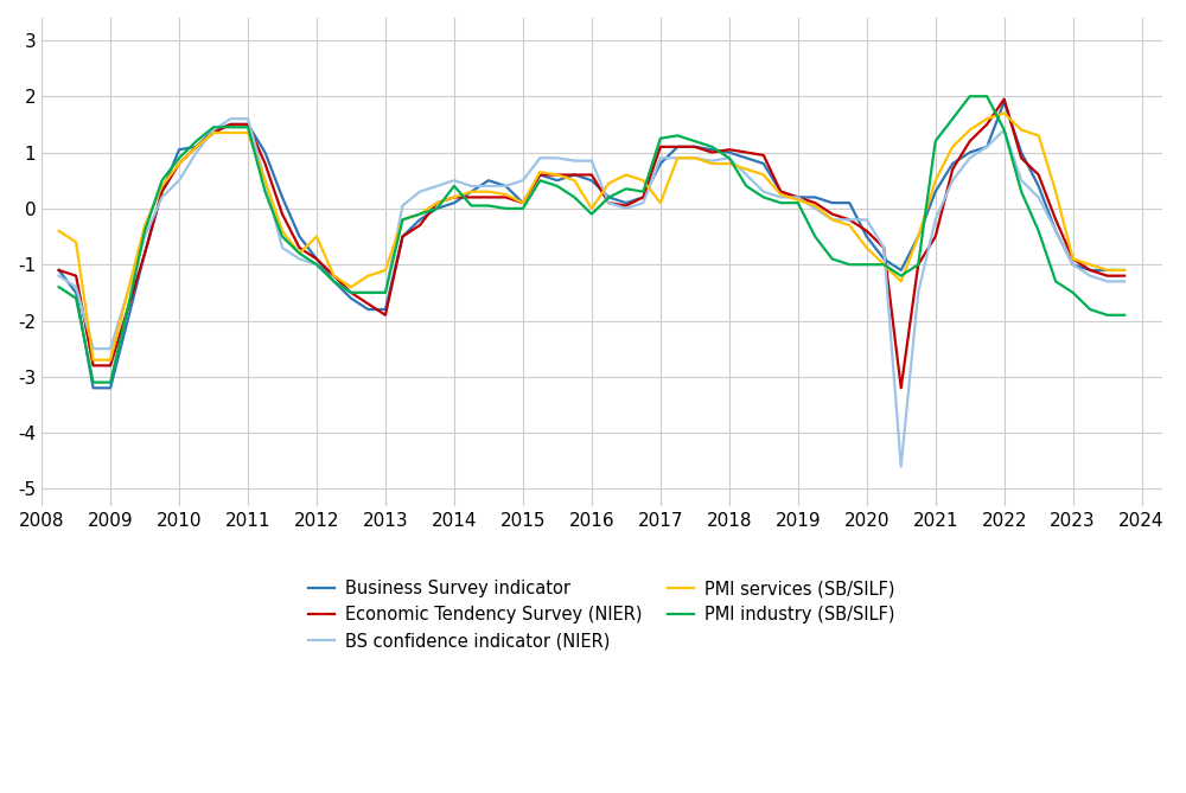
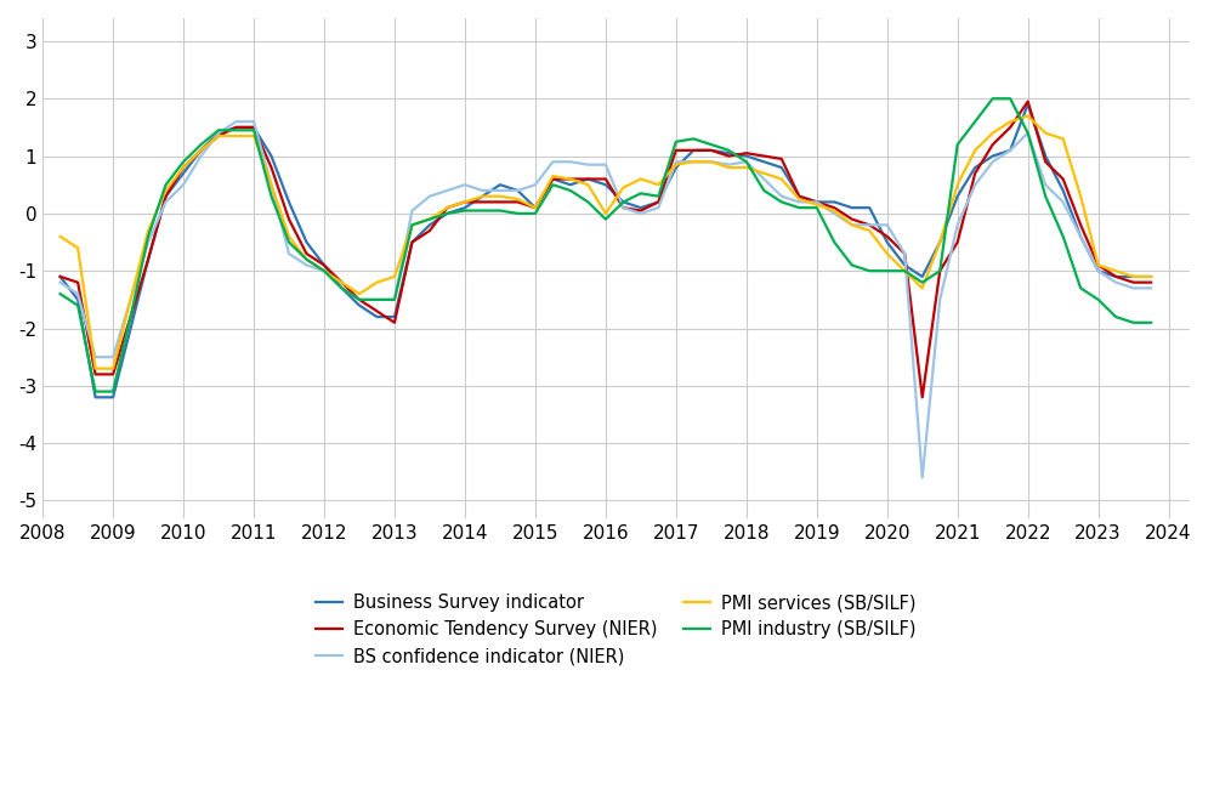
Business Survey indicator/2010: 1.05 -> 0.70
PMI services (SB/SILF)/2012: -0.50 -> -1.00
PMI industry (SB/SILF)/2014: 0.40 -> 0.05
PMI services (SB/SILF)/2017: 0.10 -> 0.85
